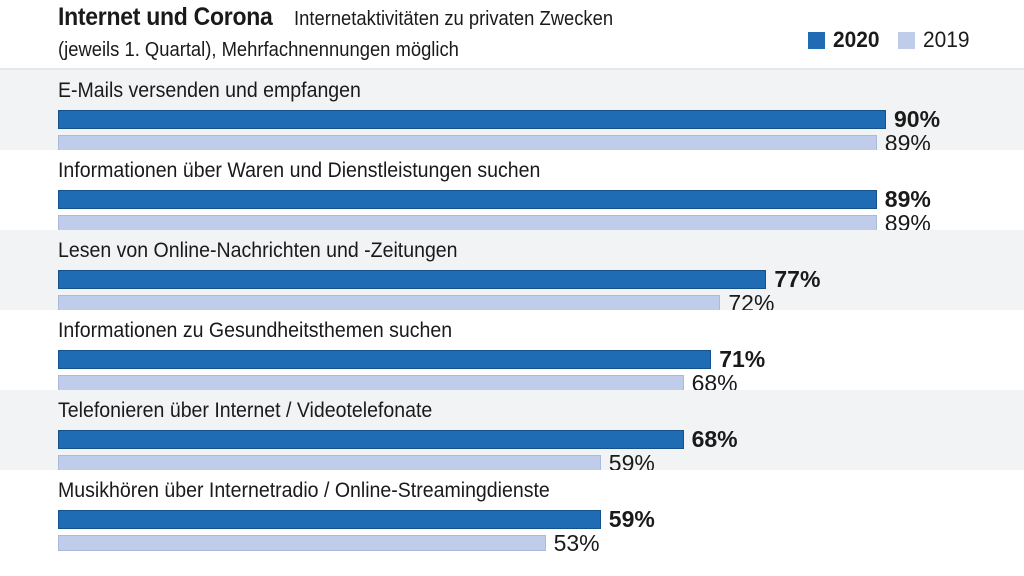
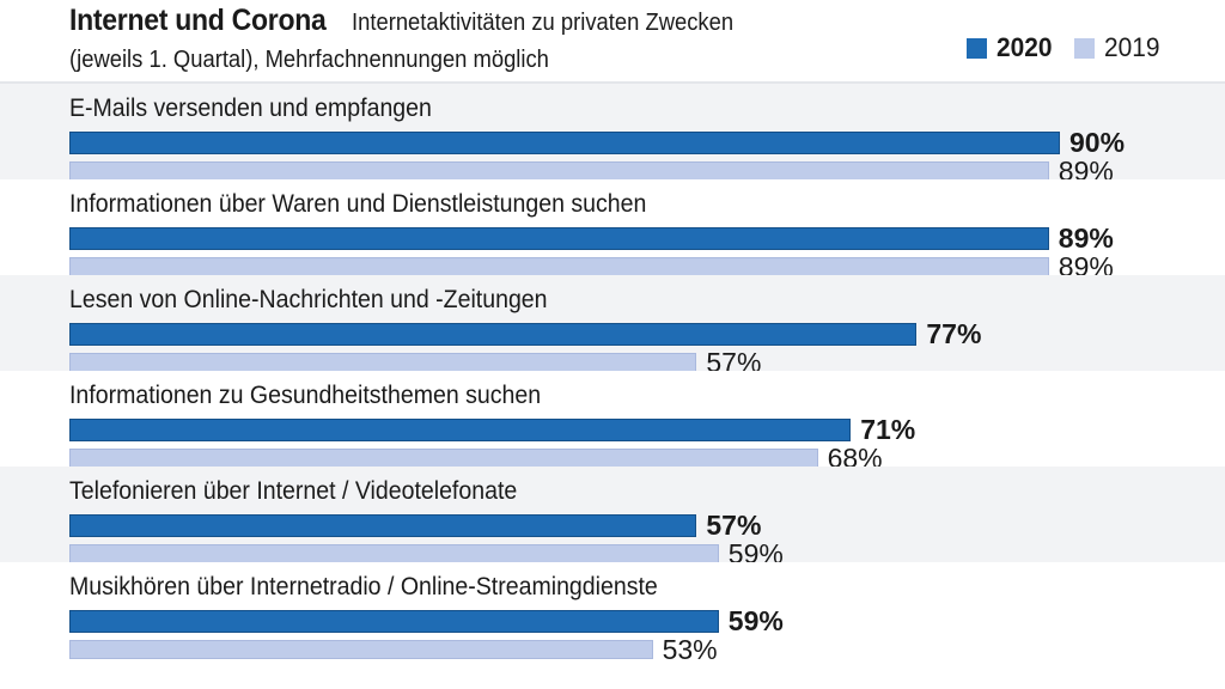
2019/Lesen von Online-Nachrichten und -Zeitungen: 72% -> 57%
2020/Telefonieren über Internet / Videotelefonate: 68% -> 57%
